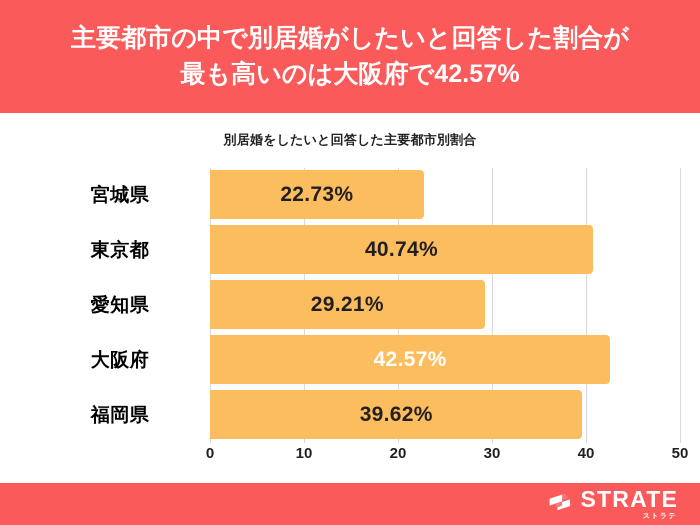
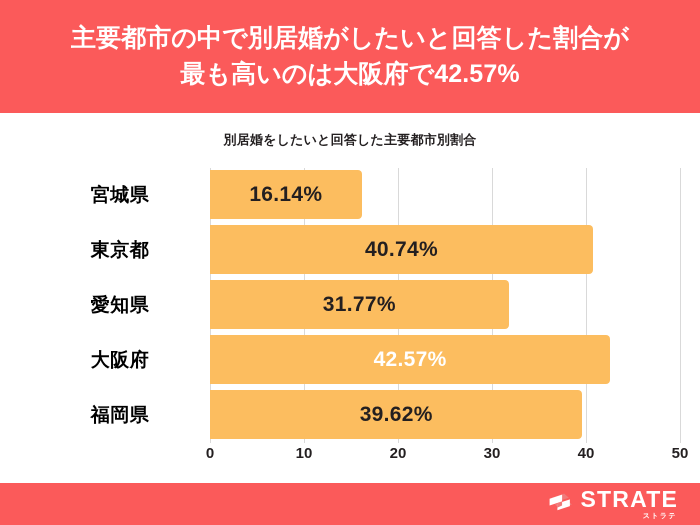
宮城県: 22.73% -> 16.14%
愛知県: 29.21% -> 31.77%
